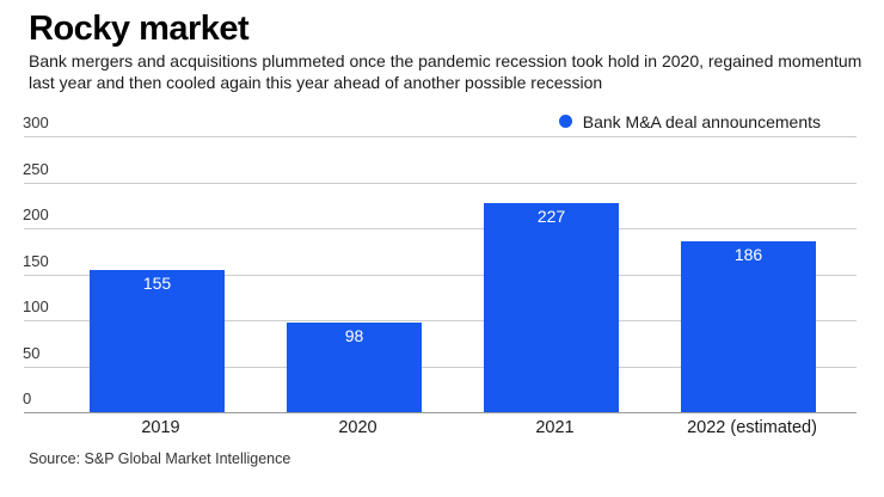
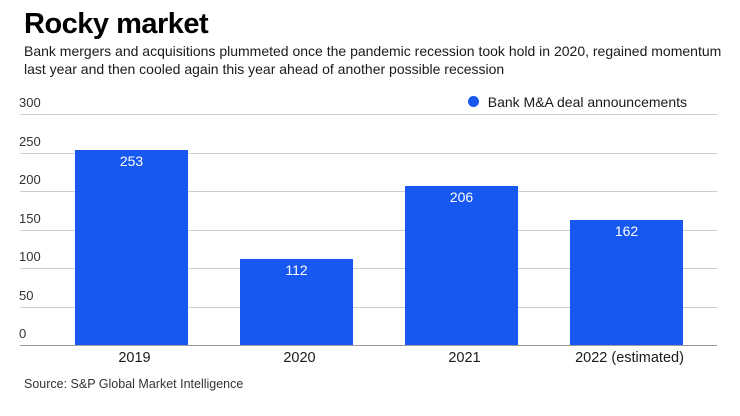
2019: 155 -> 253
2020: 98 -> 112
2021: 227 -> 206
2022 (estimated): 186 -> 162
